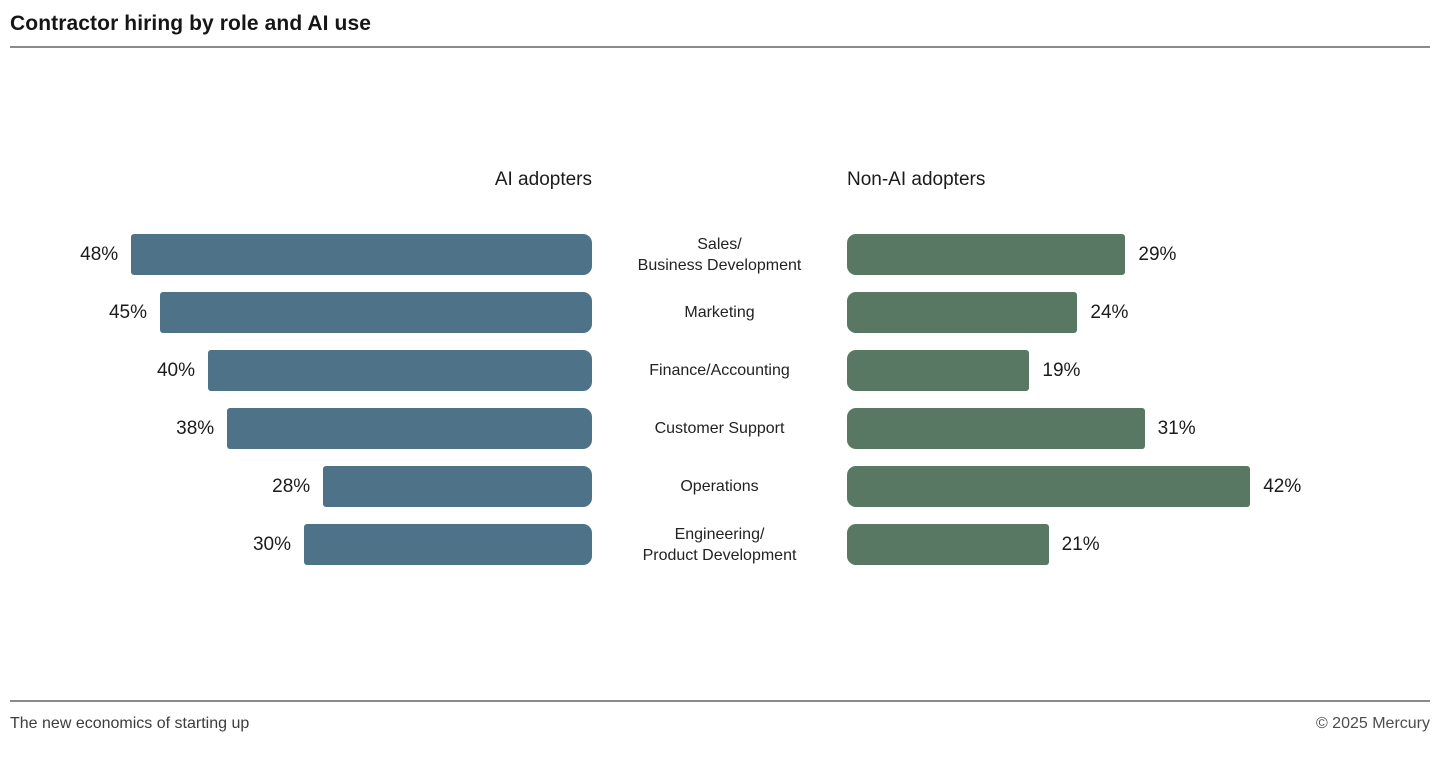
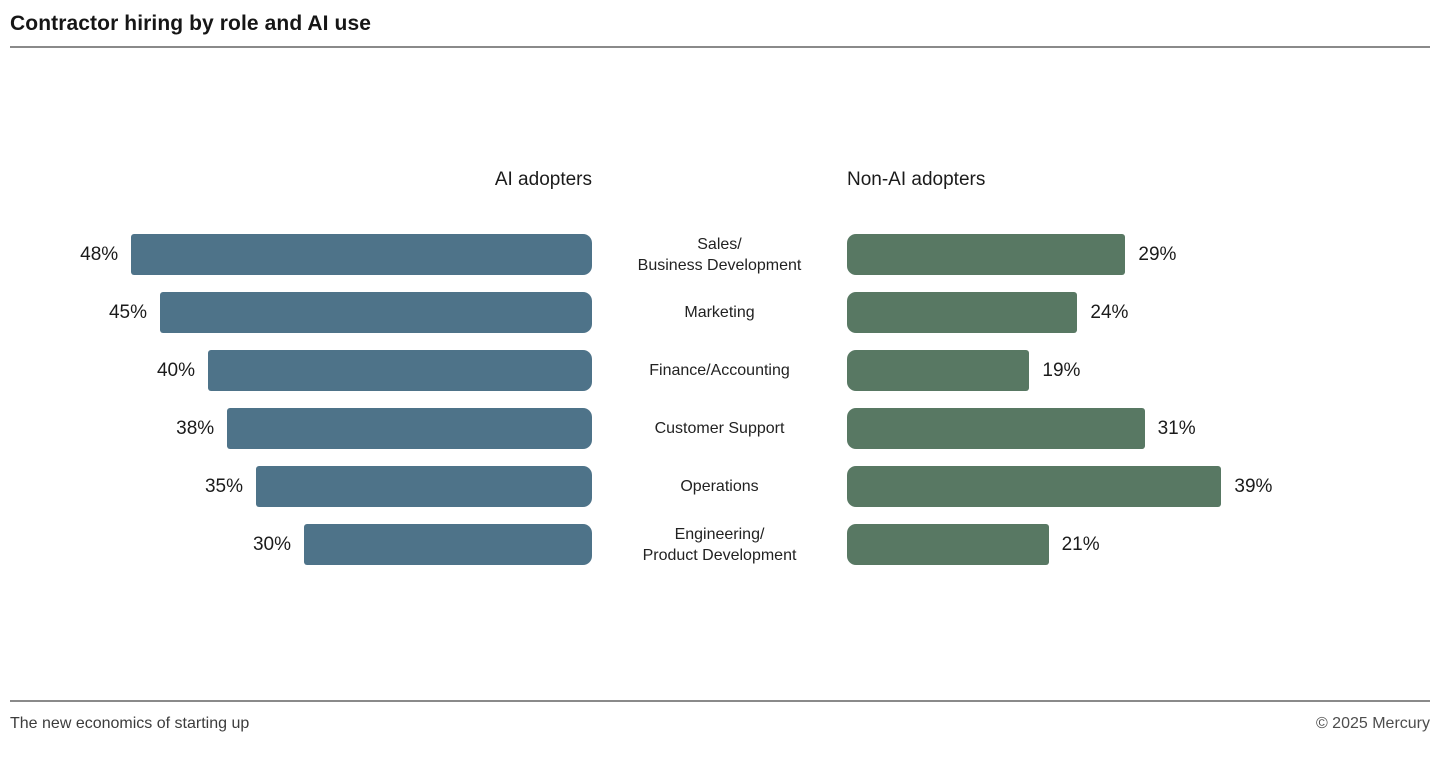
AI adopters/Operations: 28% -> 35%
Non-AI adopters/Operations: 42% -> 39%
